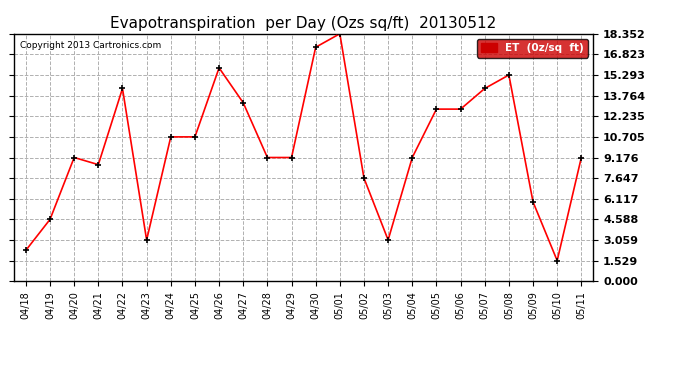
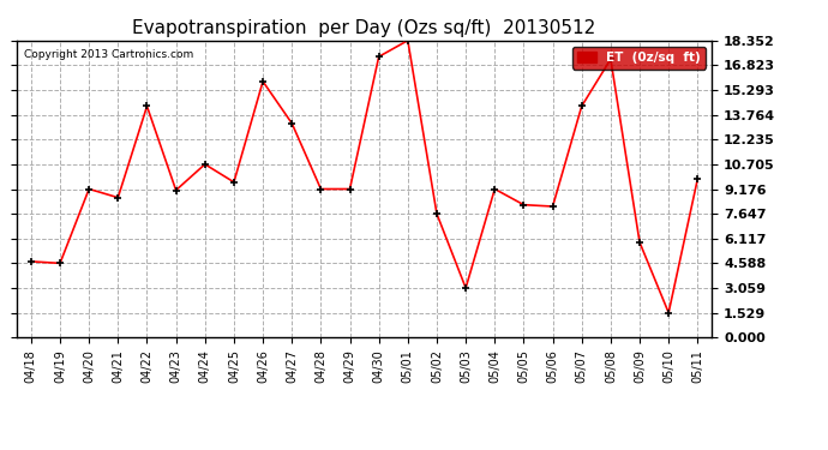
04/18: 2.3 -> 4.7
04/23: 3.1 -> 9.1
04/25: 10.7 -> 9.6
05/05: 12.8 -> 8.2
05/06: 12.8 -> 8.1
05/08: 15.3 -> 17.2
05/11: 9.2 -> 9.8
